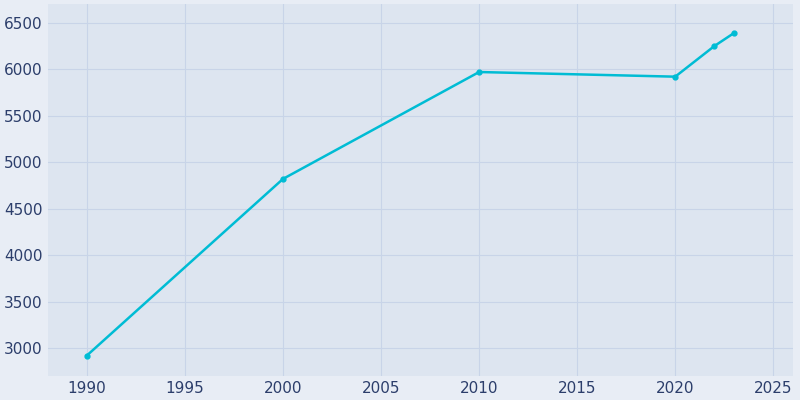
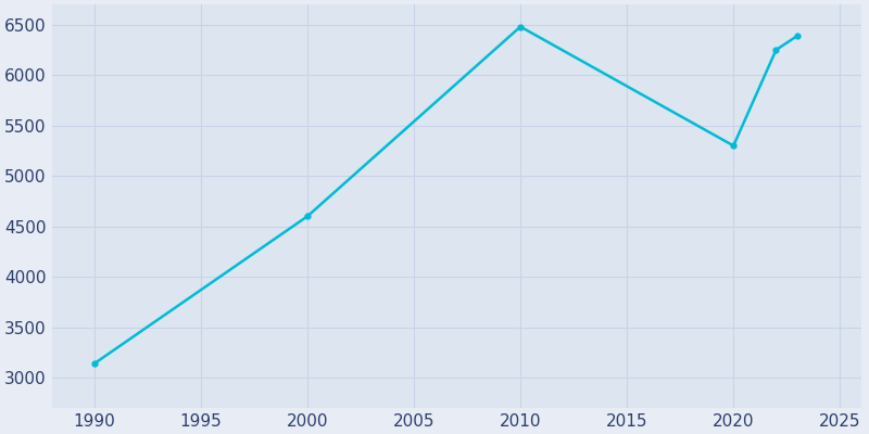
1990: 2920 -> 3140
2000: 4820 -> 4600
2010: 5970 -> 6480
2020: 5920 -> 5300
